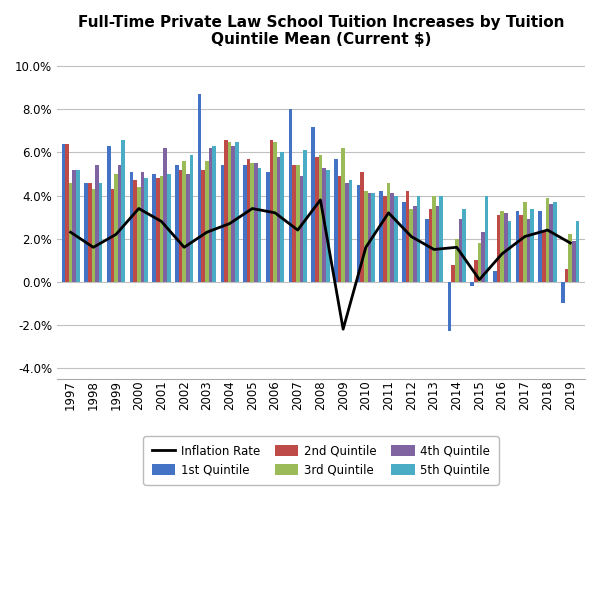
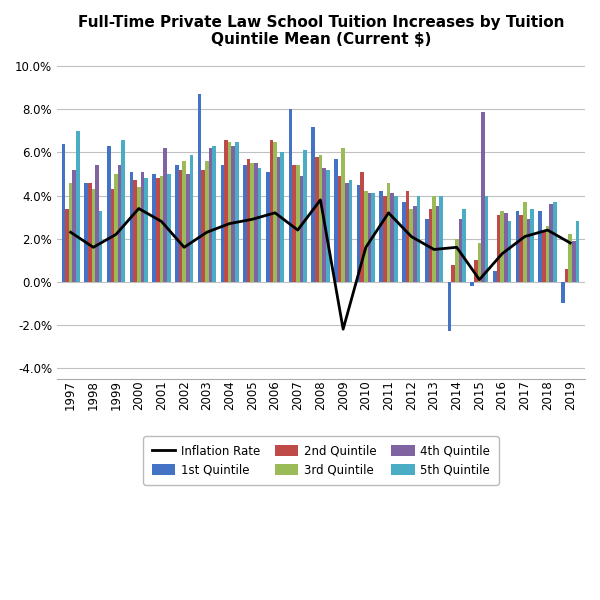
2nd Quintile/1997: 6.4% -> 3.4%
5th Quintile/1997: 5.2% -> 7.0%
5th Quintile/1998: 4.6% -> 3.3%
Inflation Rate/2005: 3.4% -> 2.9%
4th Quintile/2015: 2.3% -> 7.9%
3rd Quintile/2018: 3.9% -> 2.6%
